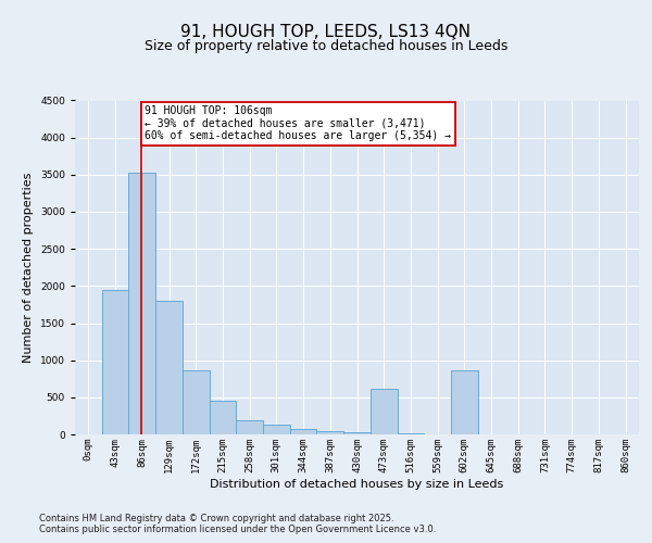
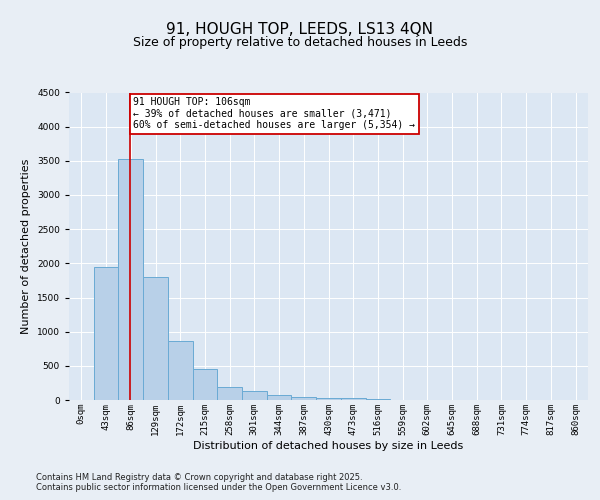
473sqm: 620 -> 20
602sqm: 860 -> 0
